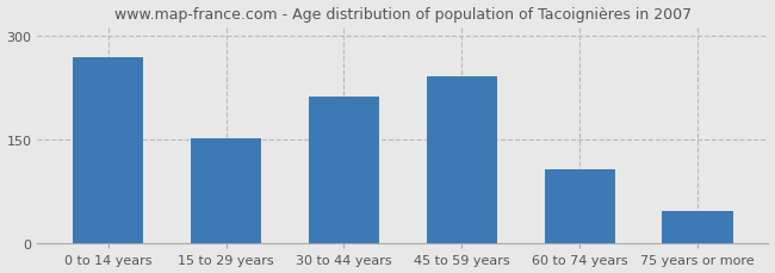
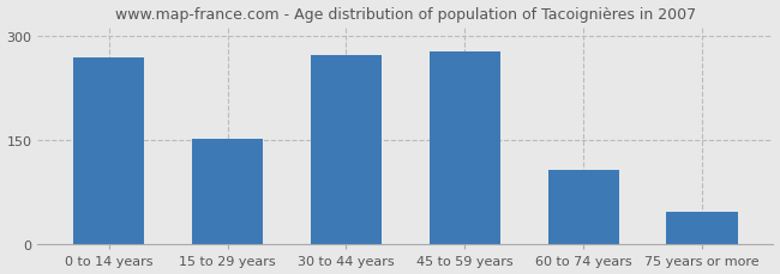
30 to 44 years: 212 -> 273
45 to 59 years: 242 -> 278
